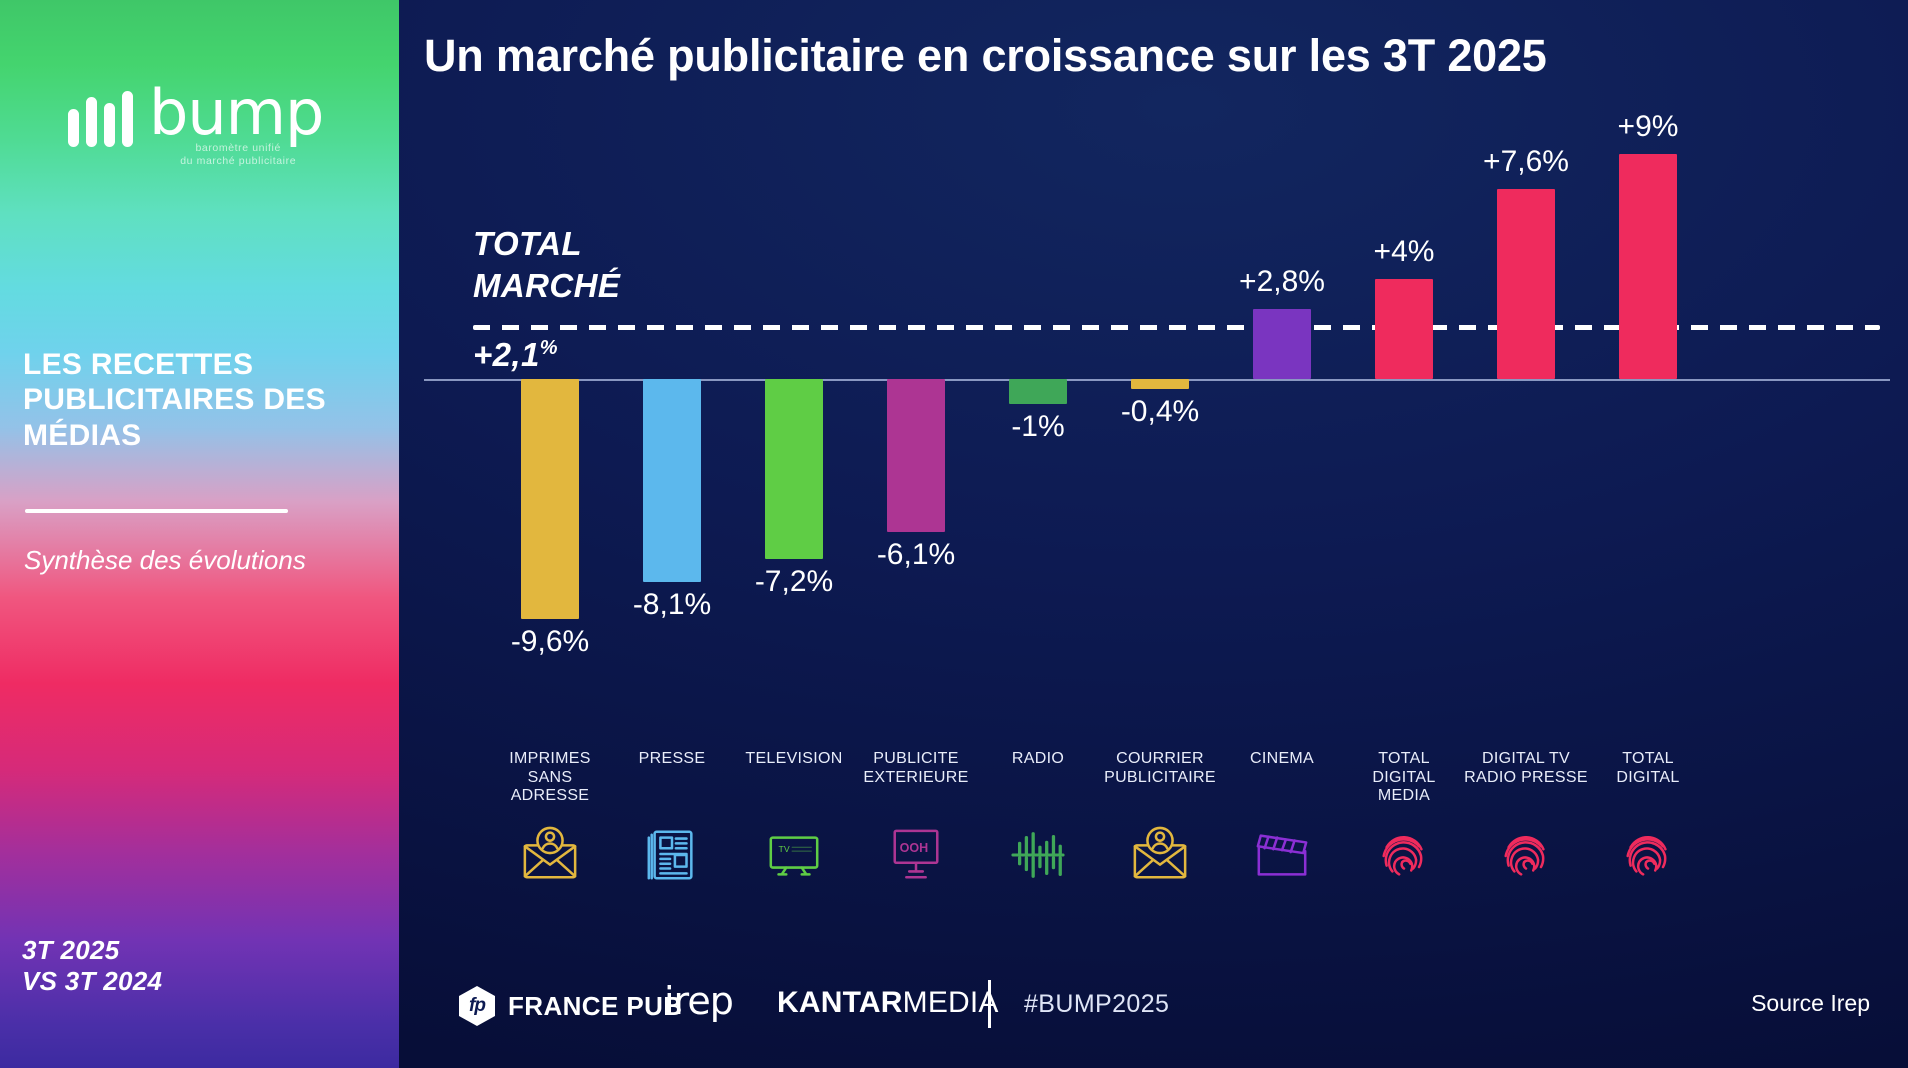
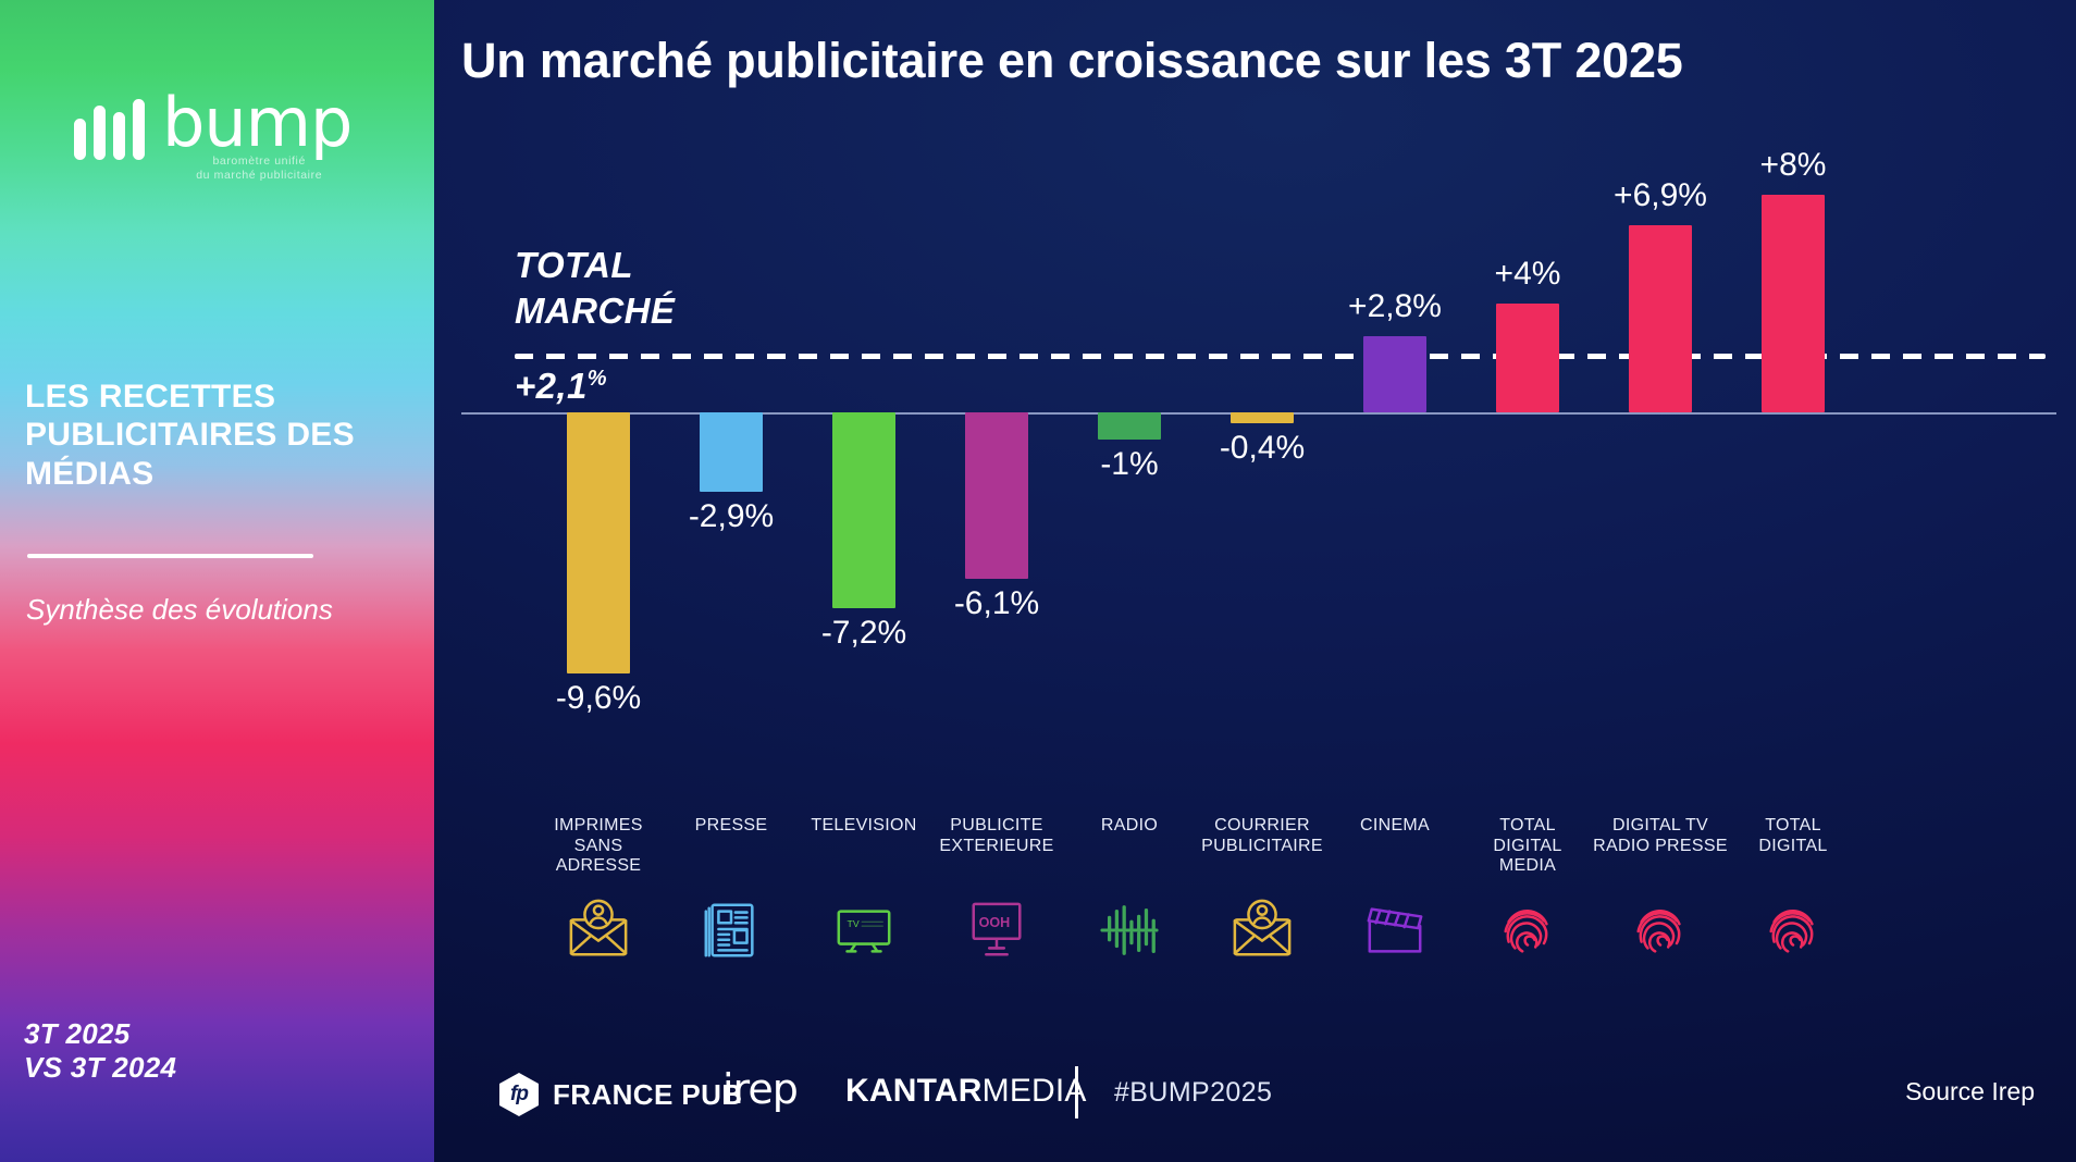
PRESSE: -8,1% -> -2,9%
DIGITAL TV RADIO PRESSE: +7,6% -> +6,9%
TOTAL DIGITAL: +9% -> +8%
